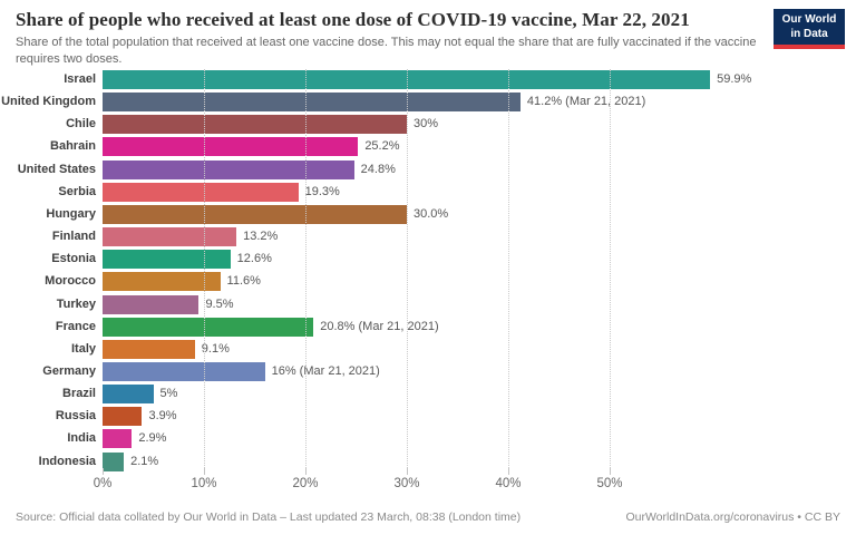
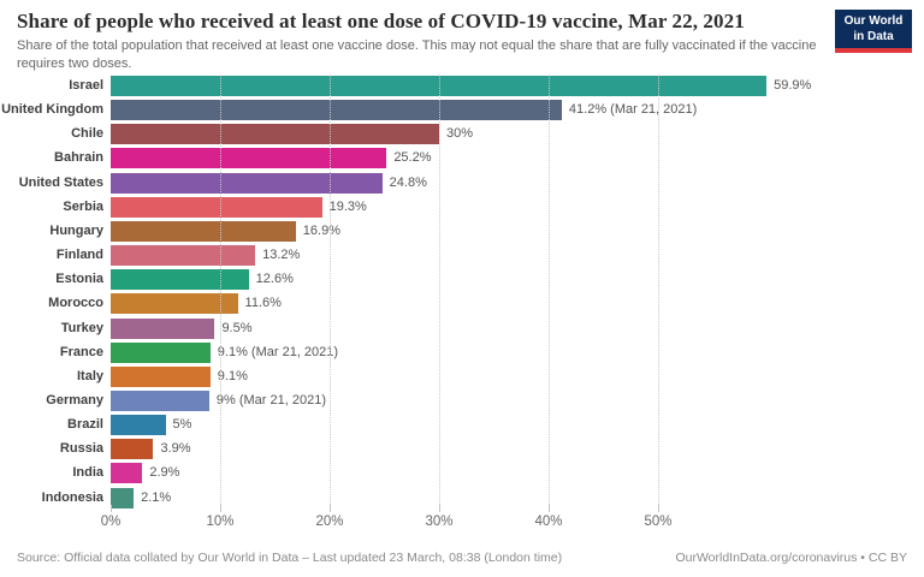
Hungary: 30.0% -> 16.9%
France: 20.8% -> 9.1%
Germany: 16% -> 9%
